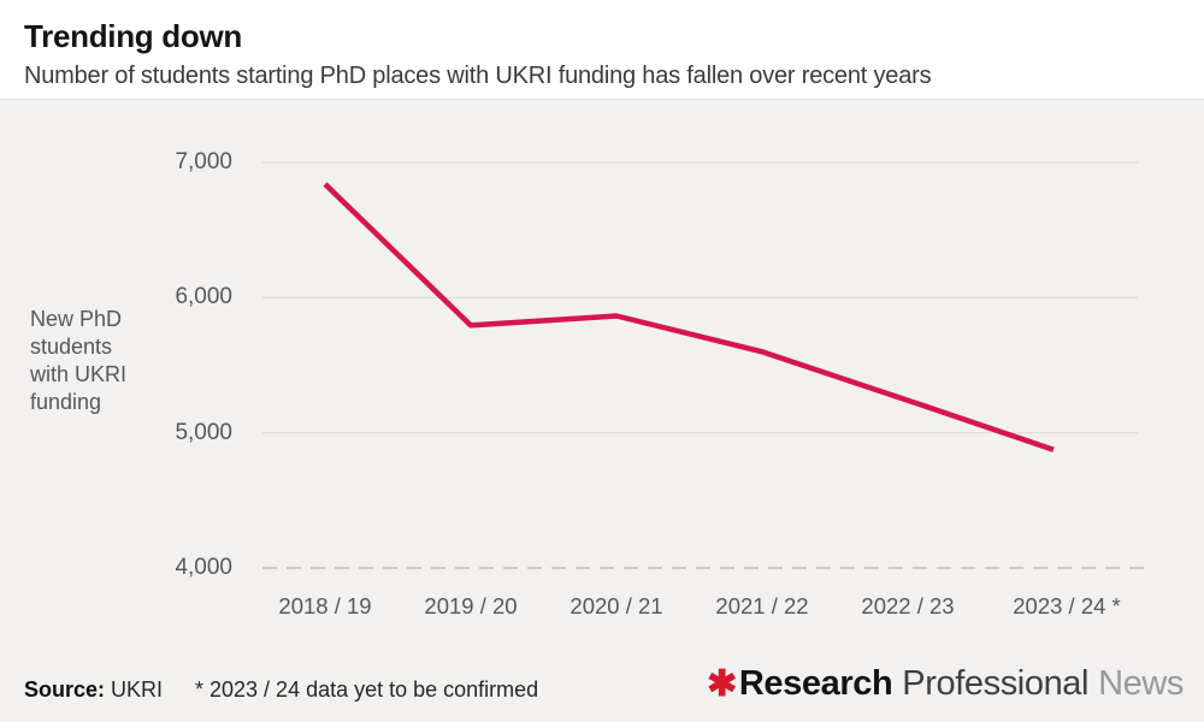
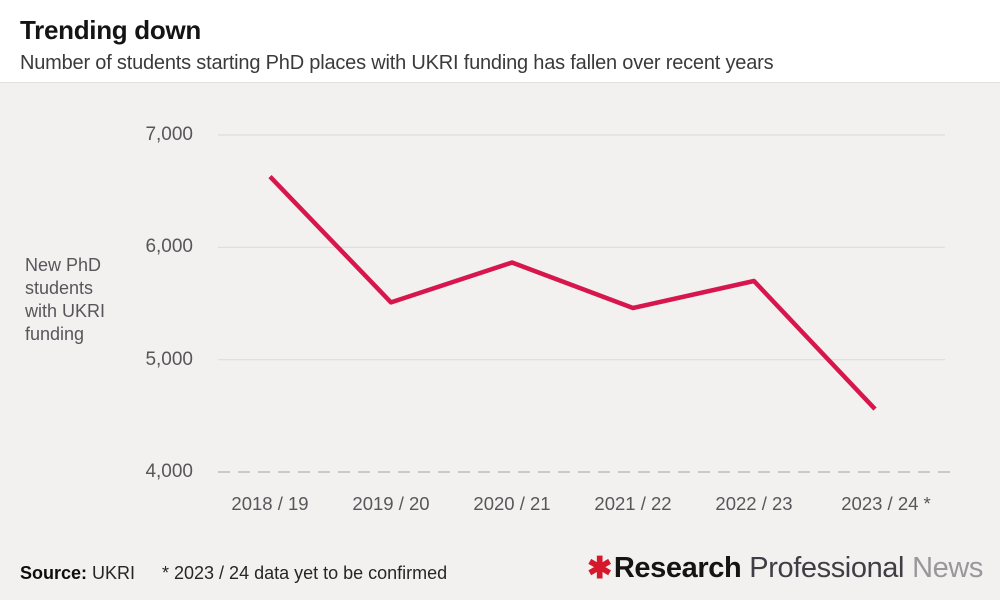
2018 / 19: 6840 -> 6630
2019 / 20: 5800 -> 5510
2021 / 22: 5600 -> 5460
2022 / 23: 5240 -> 5700
2023 / 24 *: 4880 -> 4560
